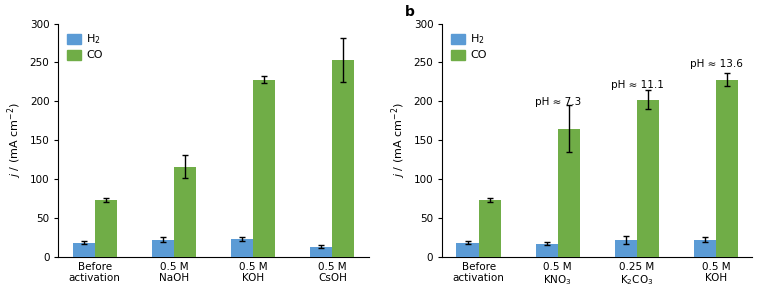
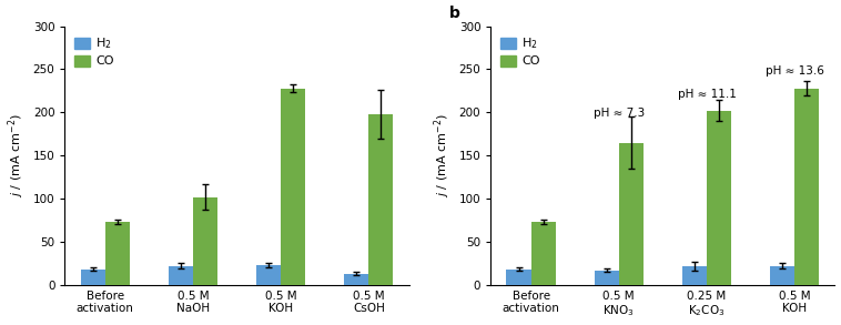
CO/0.5 M NaOH: 116 -> 102
CO/0.5 M CsOH: 253 -> 198
